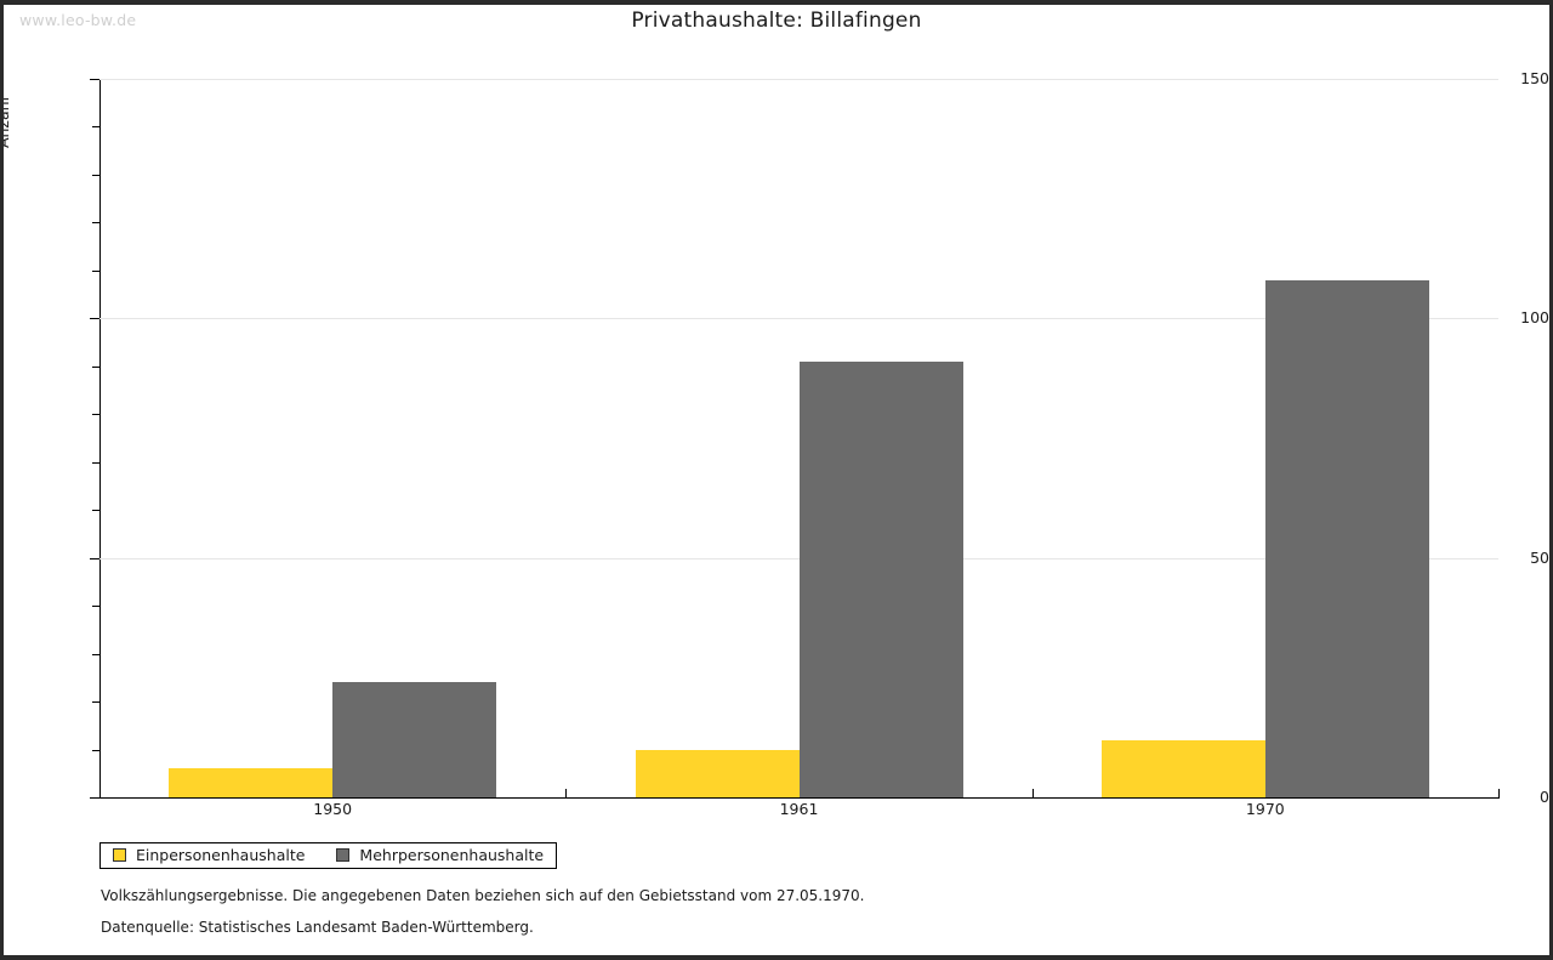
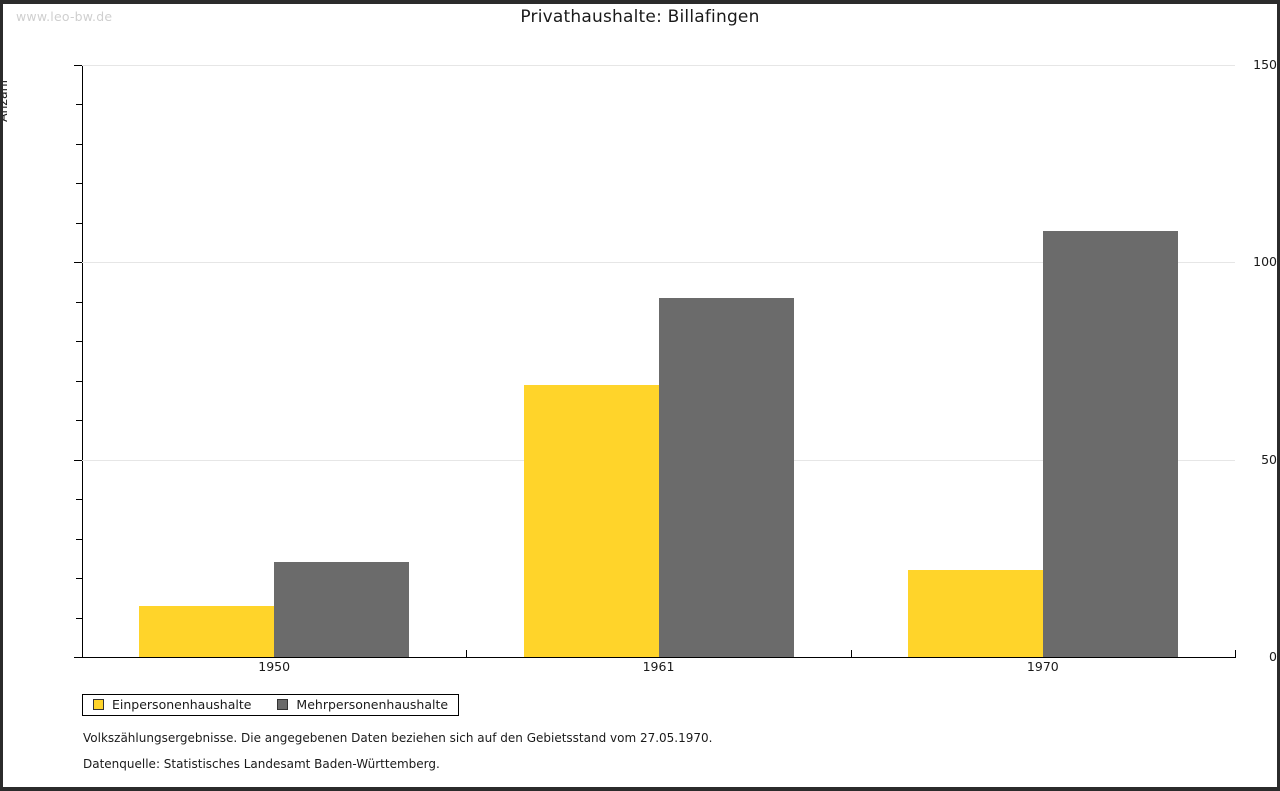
Einpersonenhaushalte/1950: 6 -> 13
Einpersonenhaushalte/1961: 10 -> 69
Einpersonenhaushalte/1970: 12 -> 22
